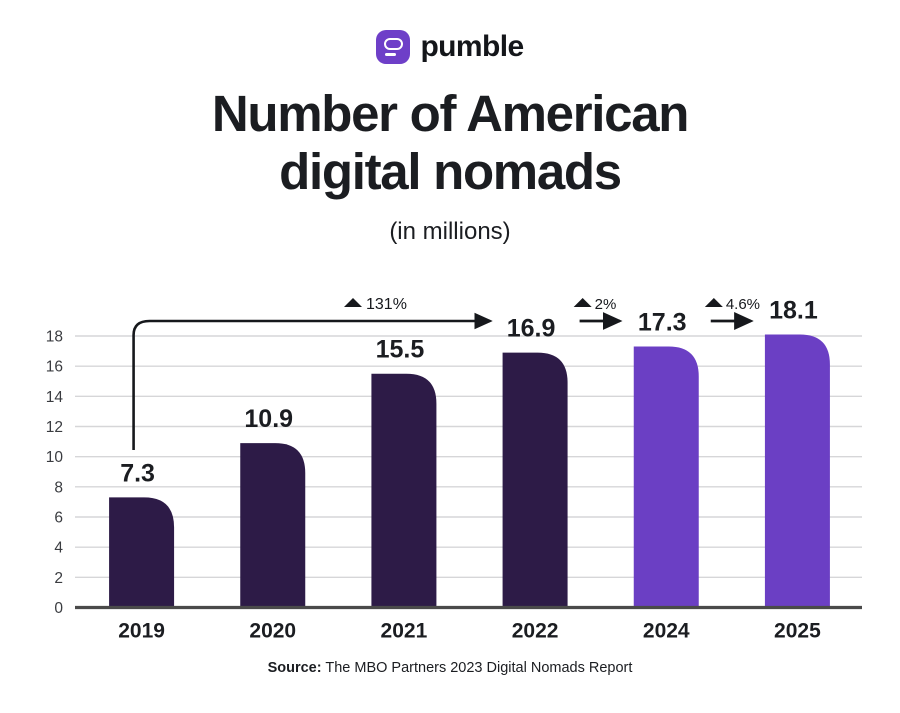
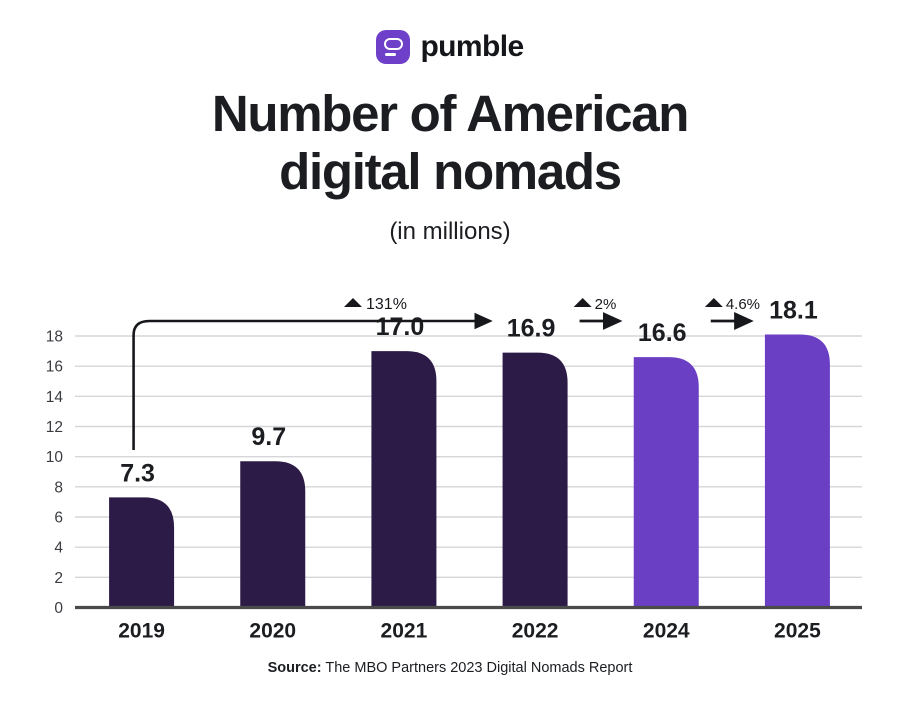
2020: 10.9 -> 9.7
2021: 15.5 -> 17.0
2024: 17.3 -> 16.6
